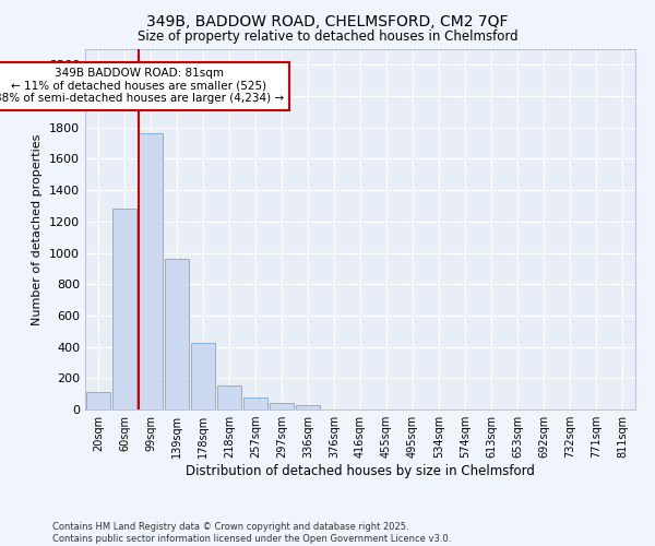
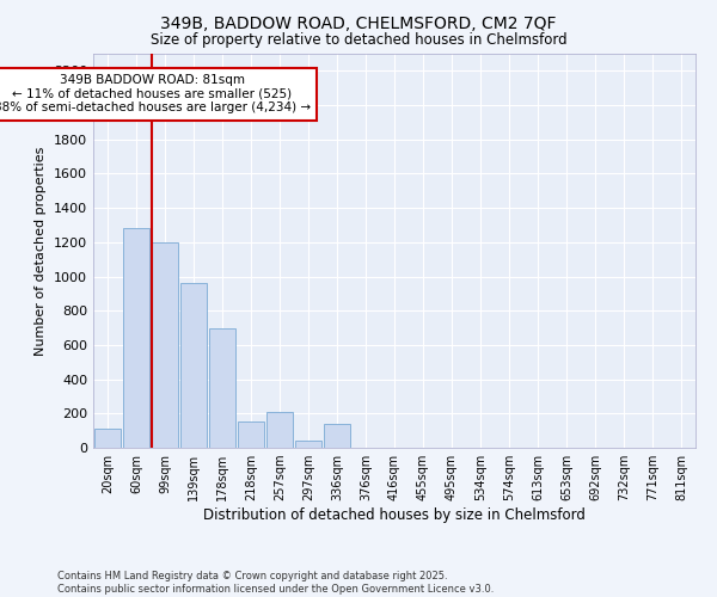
99sqm: 1760 -> 1200
178sqm: 420 -> 700
257sqm: 80 -> 210
336sqm: 20 -> 140
